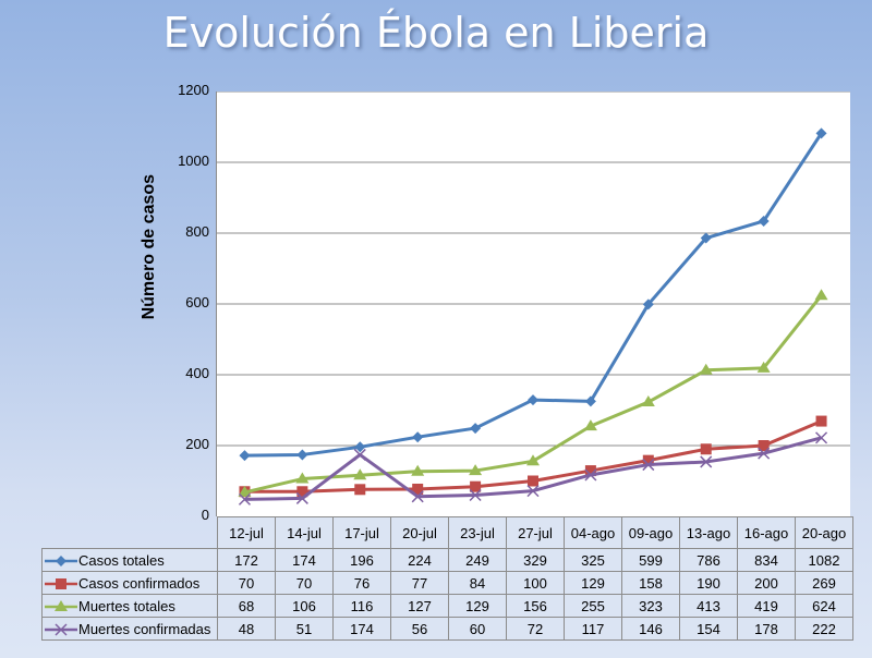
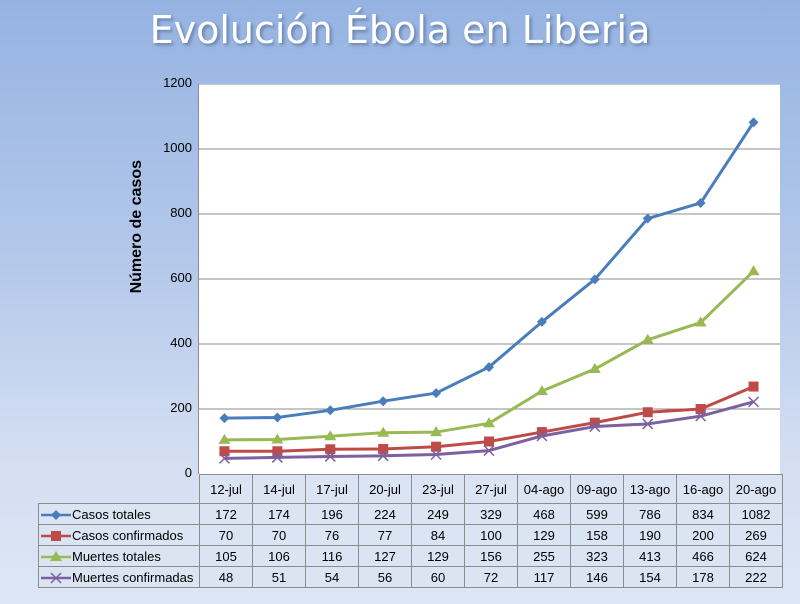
Muertes totales/12-jul: 68 -> 105
Muertes confirmadas/17-jul: 174 -> 54
Casos totales/04-ago: 325 -> 468
Muertes totales/16-ago: 419 -> 466
